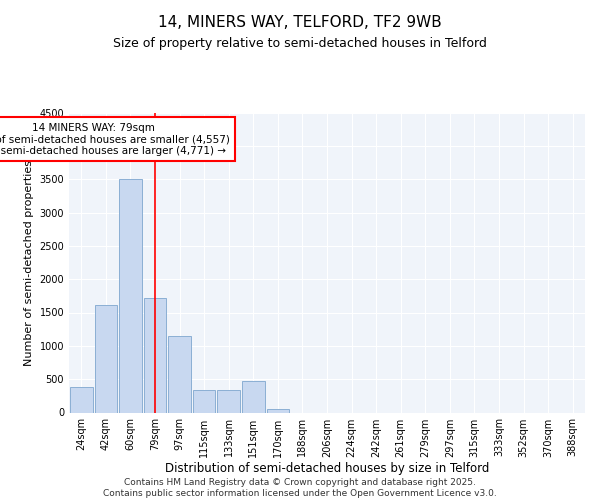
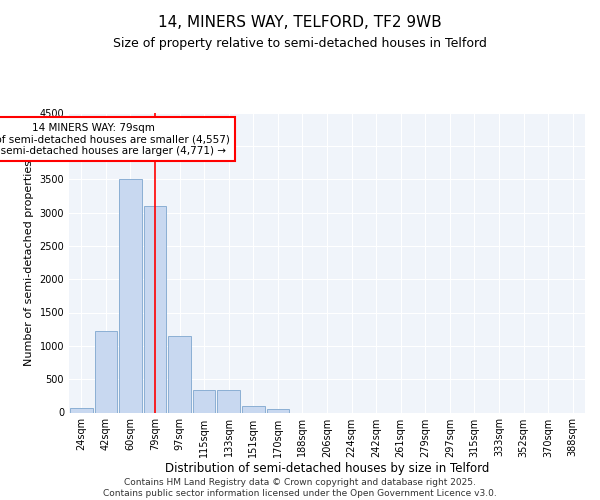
24sqm: 380 -> 80
42sqm: 1620 -> 1220
79sqm: 1720 -> 3100
151sqm: 480 -> 100
